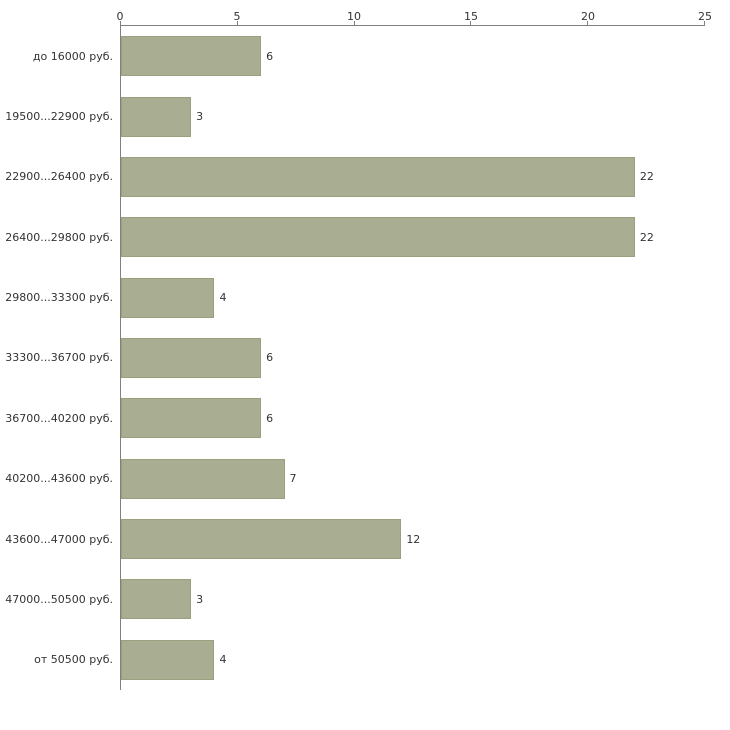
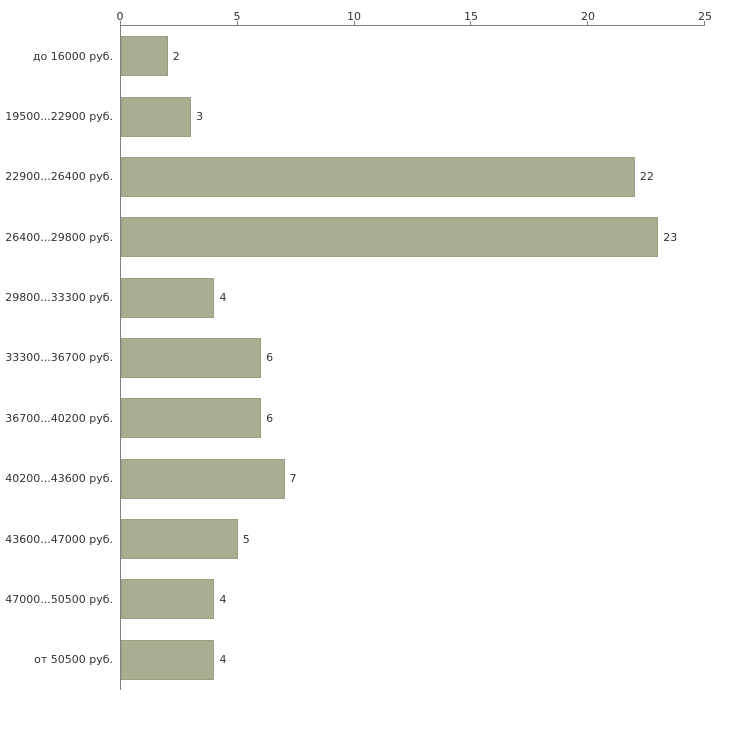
до 16000 руб.: 6 -> 2
26400...29800 руб.: 22 -> 23
43600...47000 руб.: 12 -> 5
47000...50500 руб.: 3 -> 4
